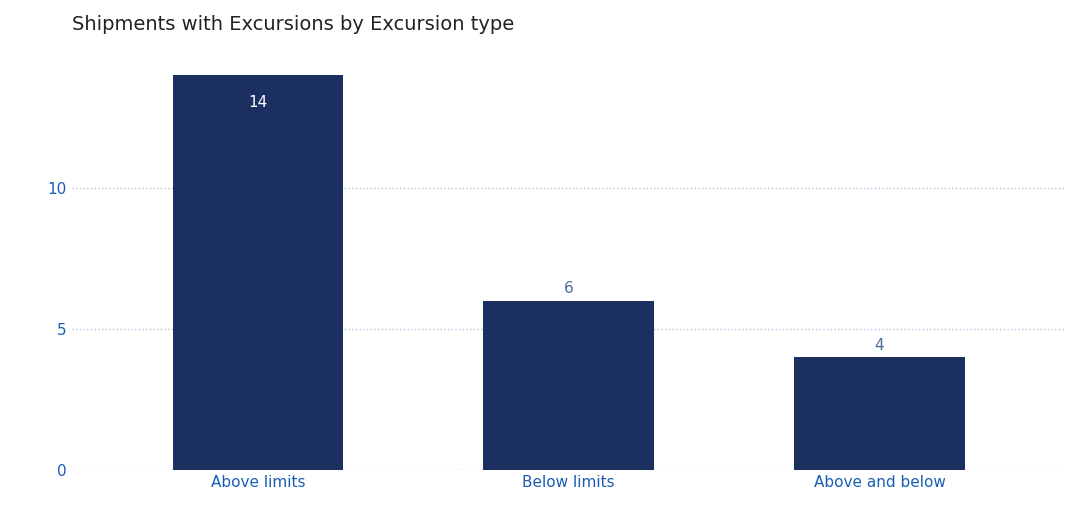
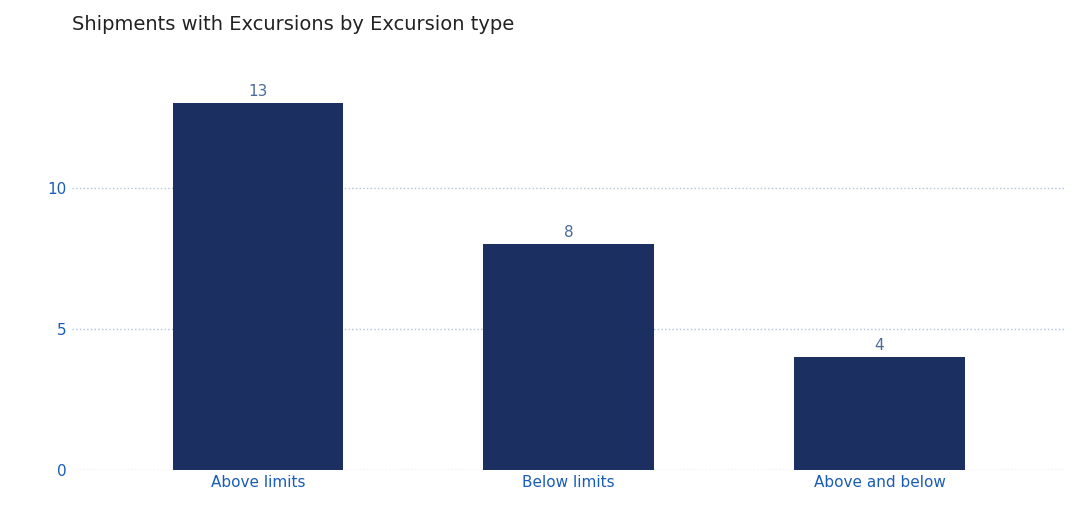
Above limits: 14 -> 13
Below limits: 6 -> 8
